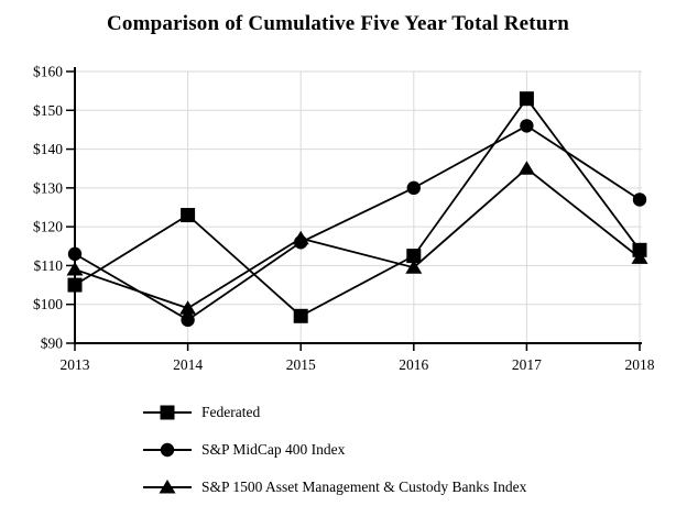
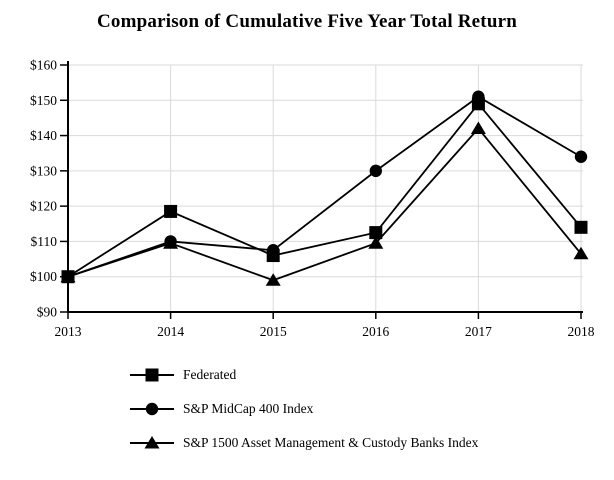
Federated/2013: $105 -> $100
S&P MidCap 400 Index/2013: $113 -> $100
S&P 1500 Asset Management & Custody Banks Index/2013: $109 -> $100
Federated/2014: $123 -> $118
S&P MidCap 400 Index/2014: $96 -> $110
S&P 1500 Asset Management & Custody Banks Index/2014: $99 -> $110
Federated/2015: $97 -> $106
S&P MidCap 400 Index/2015: $116 -> $108
S&P 1500 Asset Management & Custody Banks Index/2015: $117 -> $99
Federated/2017: $153 -> $149
S&P MidCap 400 Index/2017: $146 -> $151
S&P 1500 Asset Management & Custody Banks Index/2017: $135 -> $142
S&P MidCap 400 Index/2018: $127 -> $134
S&P 1500 Asset Management & Custody Banks Index/2018: $112 -> $106
